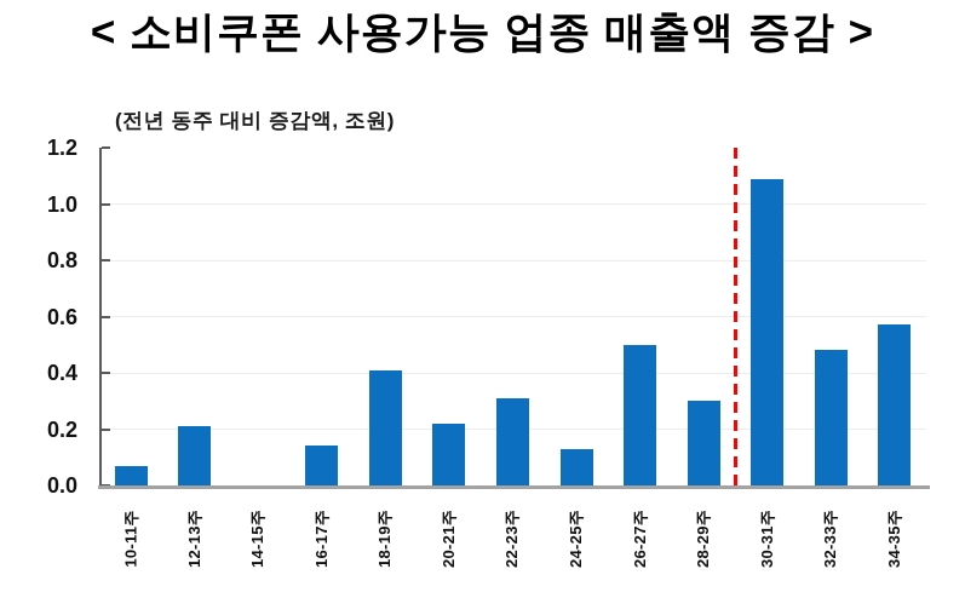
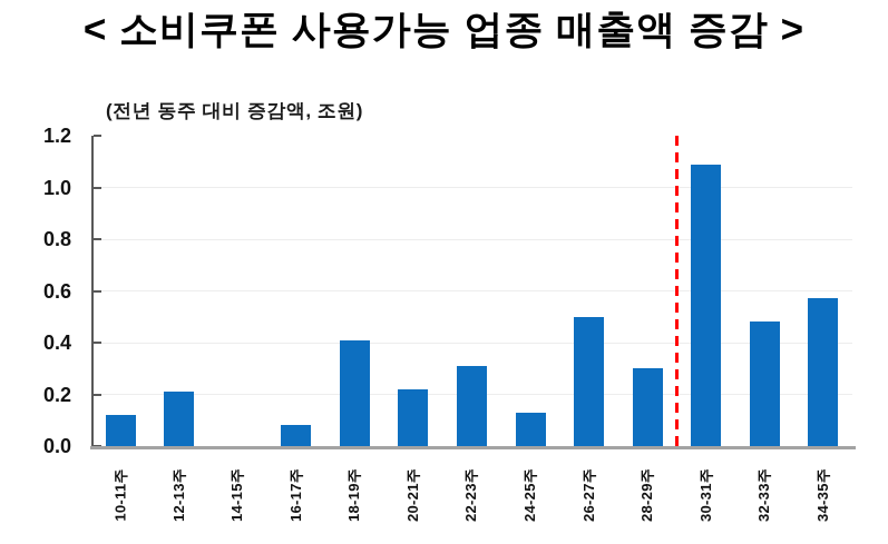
10-11주: 0.07 -> 0.12
16-17주: 0.14 -> 0.08
